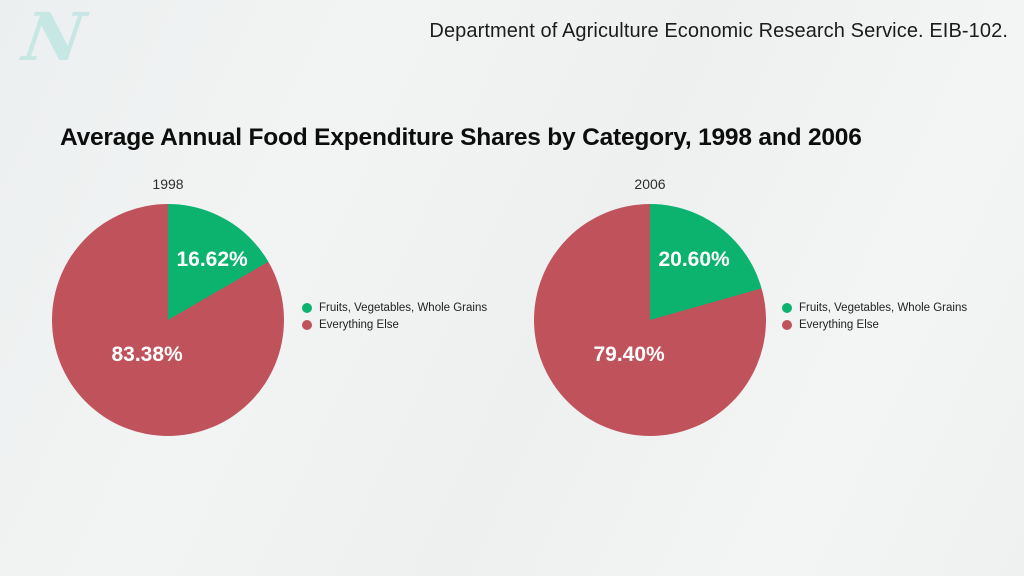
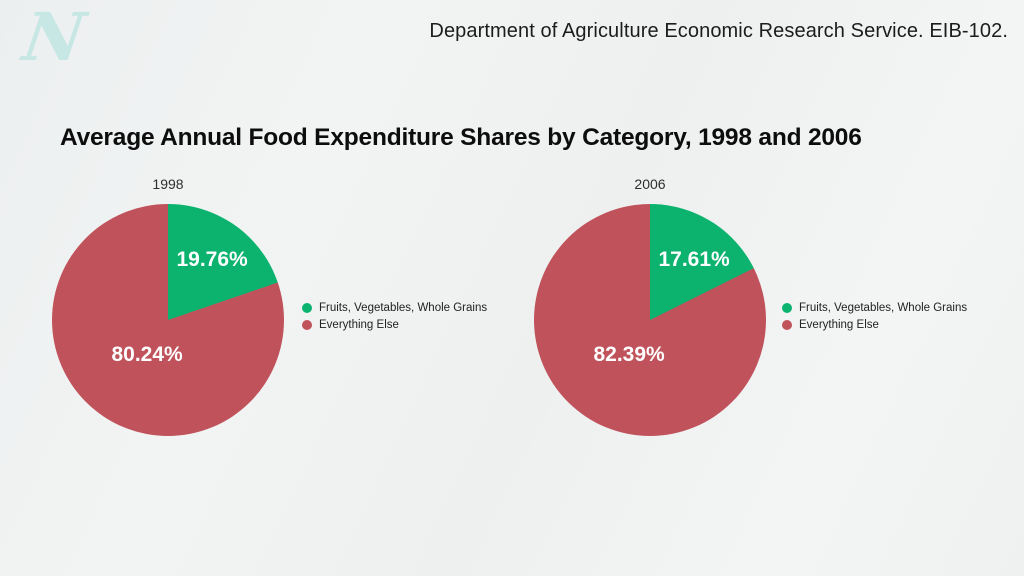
1998/Fruits, Vegetables, Whole Grains: 16.62% -> 19.76%
1998/Everything Else: 83.38% -> 80.24%
2006/Fruits, Vegetables, Whole Grains: 20.60% -> 17.61%
2006/Everything Else: 79.40% -> 82.39%
